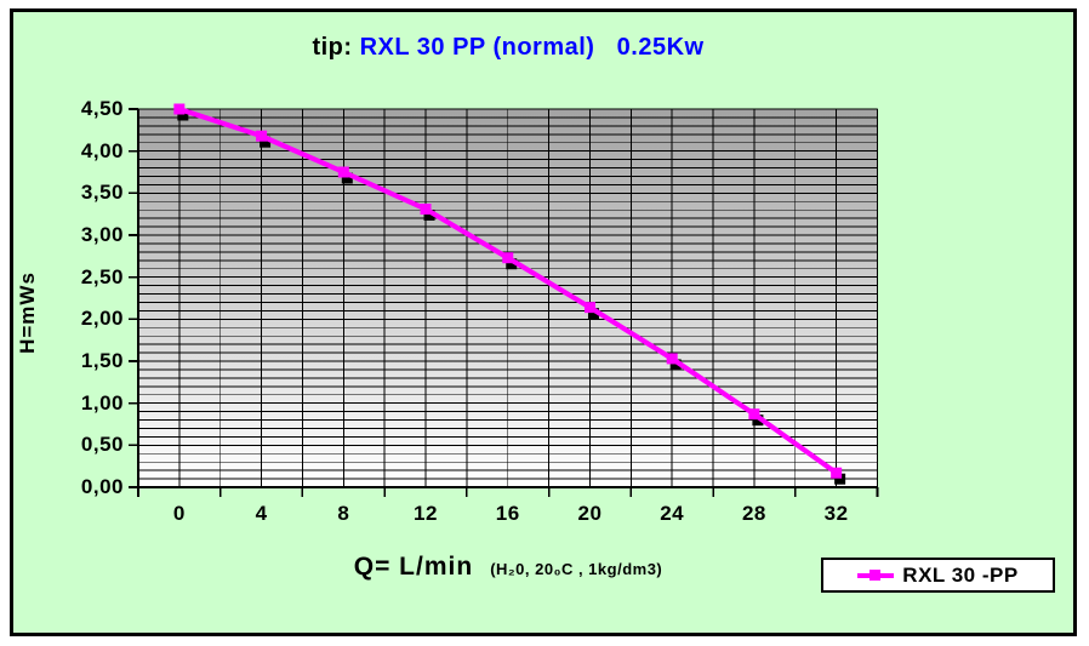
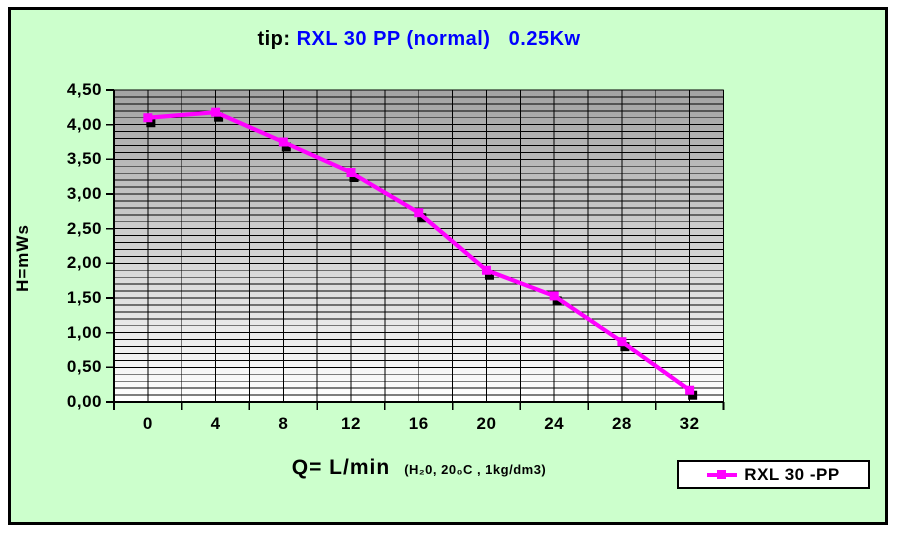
0: 4,5 -> 4,1
20: 2,1 -> 1,9
